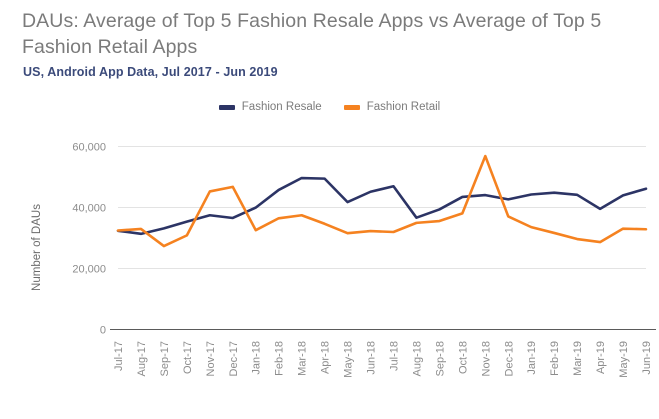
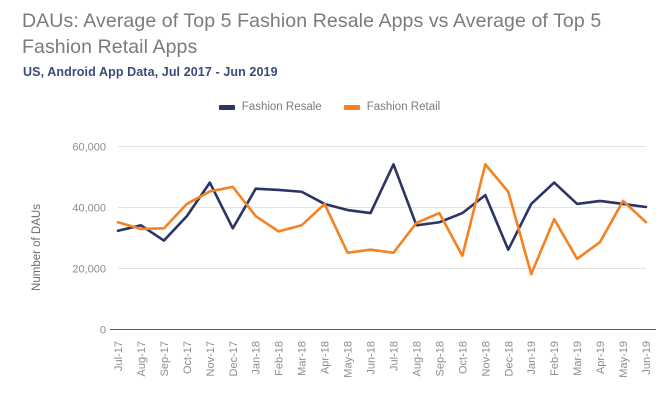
Fashion Retail/Jul-17: 32000 -> 35000
Fashion Resale/Aug-17: 31000 -> 34000
Fashion Resale/Sep-17: 33000 -> 29000
Fashion Retail/Sep-17: 27000 -> 33000
Fashion Resale/Oct-17: 35000 -> 37000
Fashion Retail/Oct-17: 31000 -> 41000
Fashion Resale/Nov-17: 37000 -> 48000
Fashion Resale/Dec-17: 36000 -> 33000
Fashion Resale/Jan-18: 40000 -> 46000
Fashion Retail/Jan-18: 32000 -> 37000
Fashion Retail/Feb-18: 36000 -> 32000
Fashion Resale/Mar-18: 50000 -> 45000
Fashion Retail/Mar-18: 37000 -> 34000
Fashion Resale/Apr-18: 49000 -> 41000
Fashion Retail/Apr-18: 34000 -> 41000
Fashion Resale/May-18: 42000 -> 39000
Fashion Retail/May-18: 31000 -> 25000
Fashion Resale/Jun-18: 45000 -> 38000
Fashion Retail/Jun-18: 32000 -> 26000
Fashion Resale/Jul-18: 47000 -> 54000
Fashion Retail/Jul-18: 32000 -> 25000
Fashion Resale/Aug-18: 36000 -> 34000
Fashion Resale/Sep-18: 39000 -> 35000
Fashion Retail/Sep-18: 35000 -> 38000
Fashion Resale/Oct-18: 43000 -> 38000
Fashion Retail/Oct-18: 38000 -> 24000
Fashion Retail/Nov-18: 57000 -> 54000
Fashion Resale/Dec-18: 42000 -> 26000
Fashion Retail/Dec-18: 37000 -> 45000
Fashion Resale/Jan-19: 44000 -> 41000
Fashion Retail/Jan-19: 33000 -> 18000
Fashion Resale/Feb-19: 45000 -> 48000
Fashion Retail/Feb-19: 32000 -> 36000
Fashion Resale/Mar-19: 44000 -> 41000
Fashion Retail/Mar-19: 30000 -> 23000
Fashion Resale/Apr-19: 39000 -> 42000
Fashion Resale/May-19: 44000 -> 41000
Fashion Retail/May-19: 33000 -> 42000
Fashion Resale/Jun-19: 46000 -> 40000
Fashion Retail/Jun-19: 33000 -> 35000
